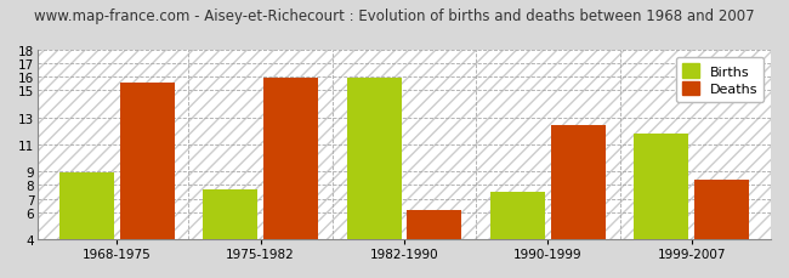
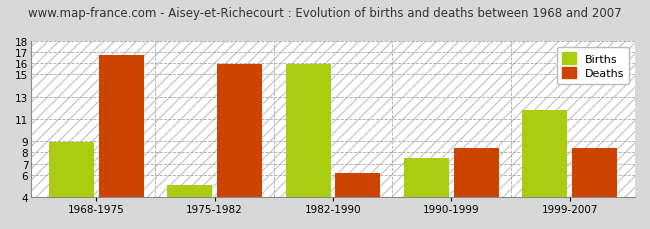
Deaths/1968-1975: 15.6 -> 16.7
Births/1975-1982: 7.7 -> 5.1
Deaths/1990-1999: 12.4 -> 8.4
